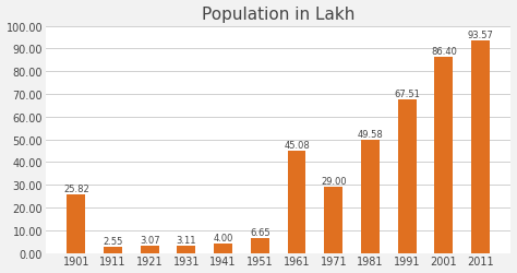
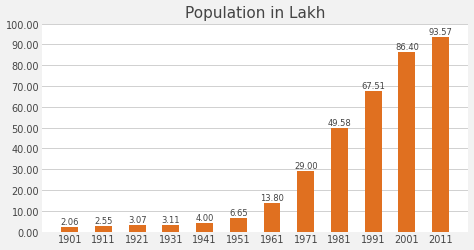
1901: 25.82 -> 2.06
1961: 45.08 -> 13.80
